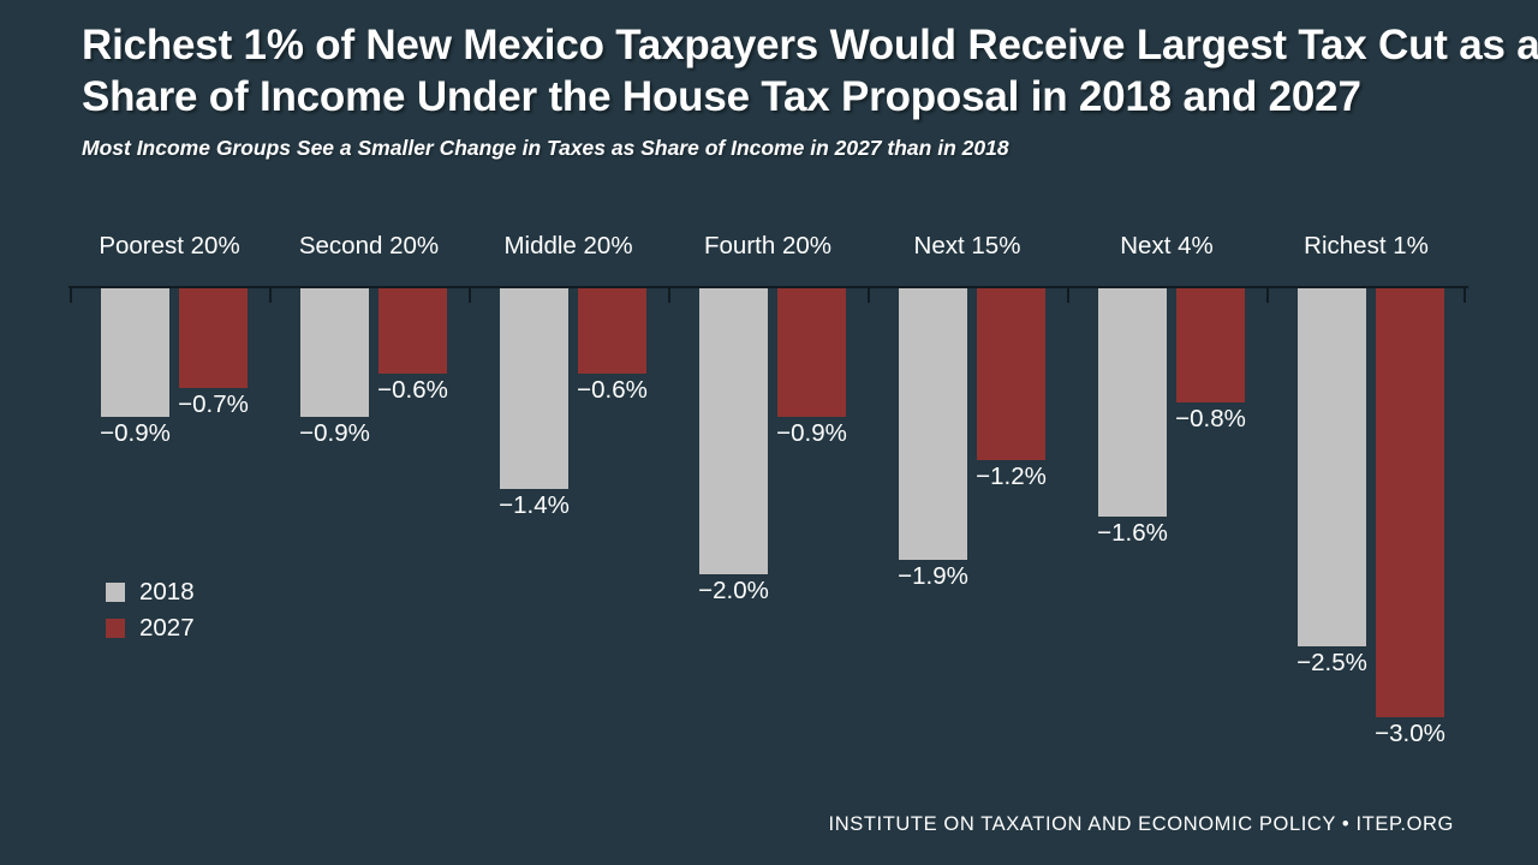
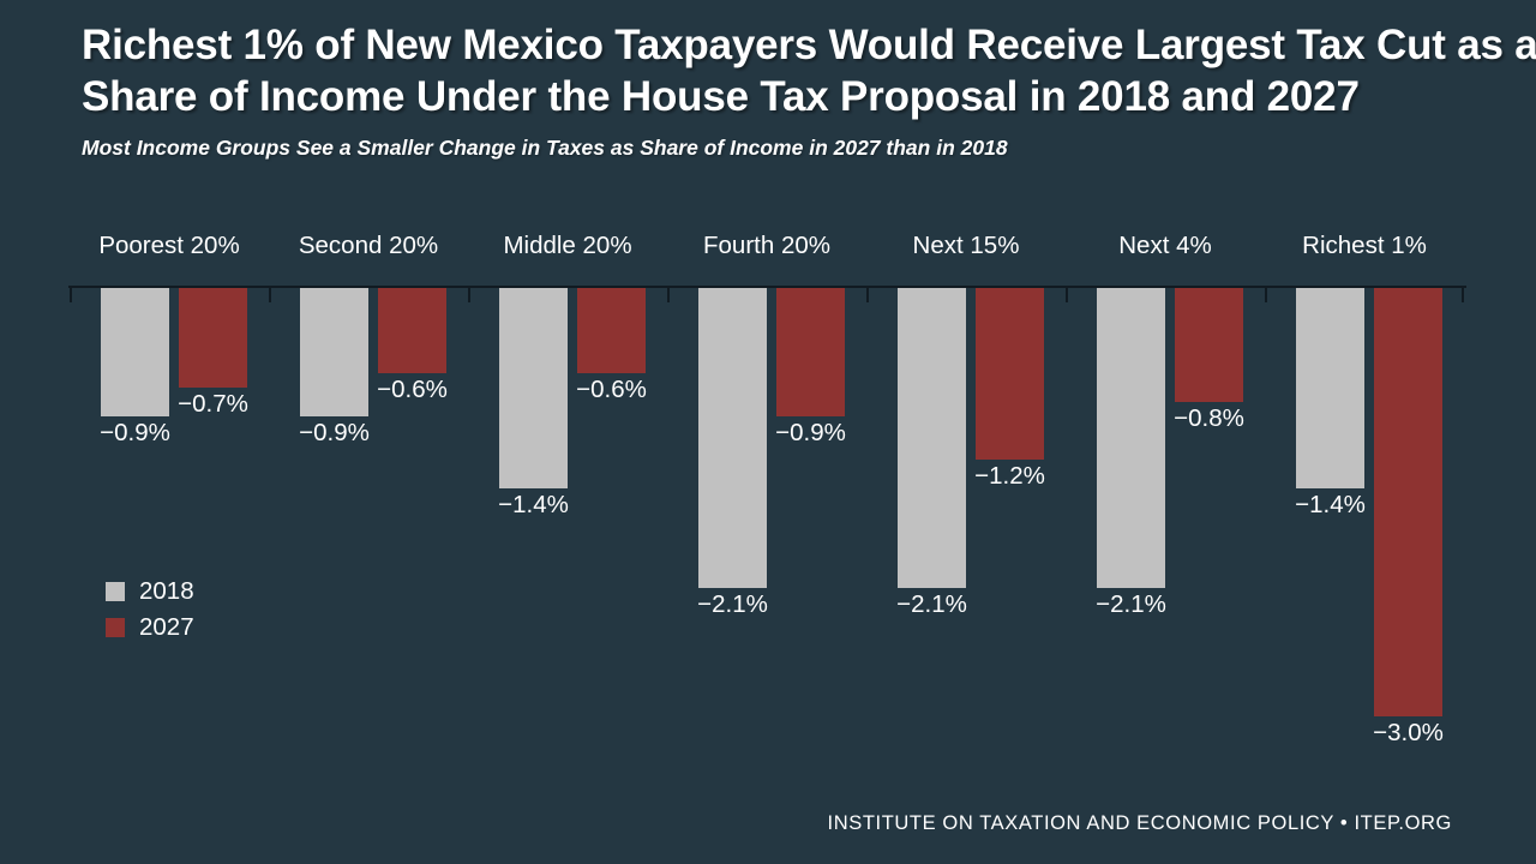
2018/Fourth 20%: −2.0% -> −2.1%
2018/Next 15%: −1.9% -> −2.1%
2018/Next 4%: −1.6% -> −2.1%
2018/Richest 1%: −2.5% -> −1.4%
